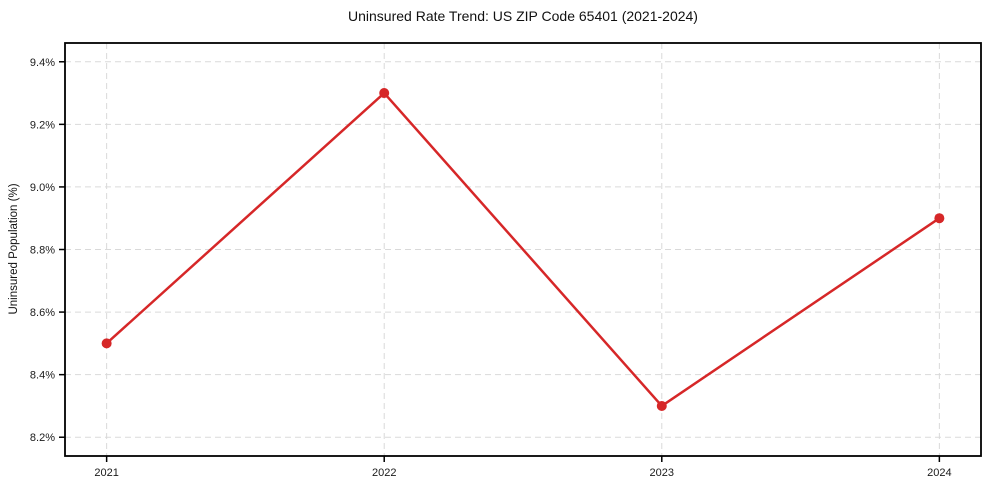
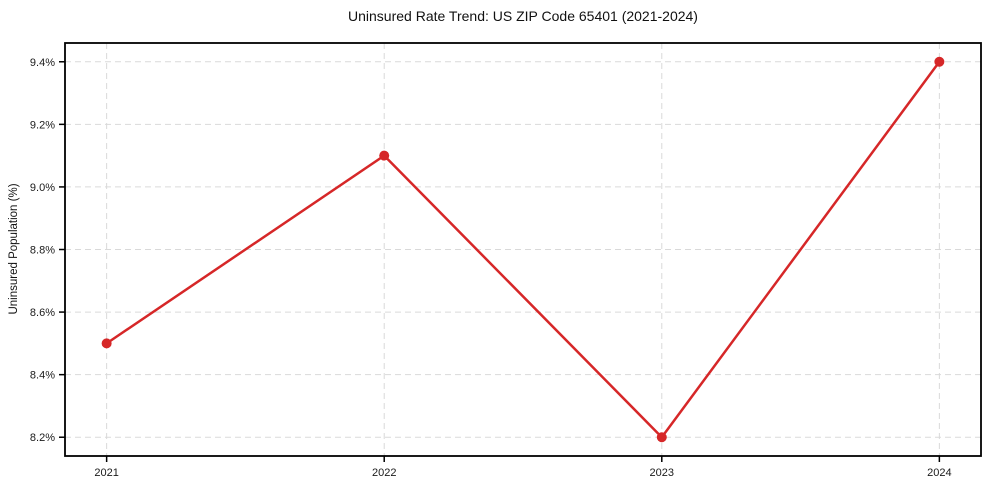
2022: 9.3% -> 9.1%
2023: 8.3% -> 8.2%
2024: 8.9% -> 9.4%
